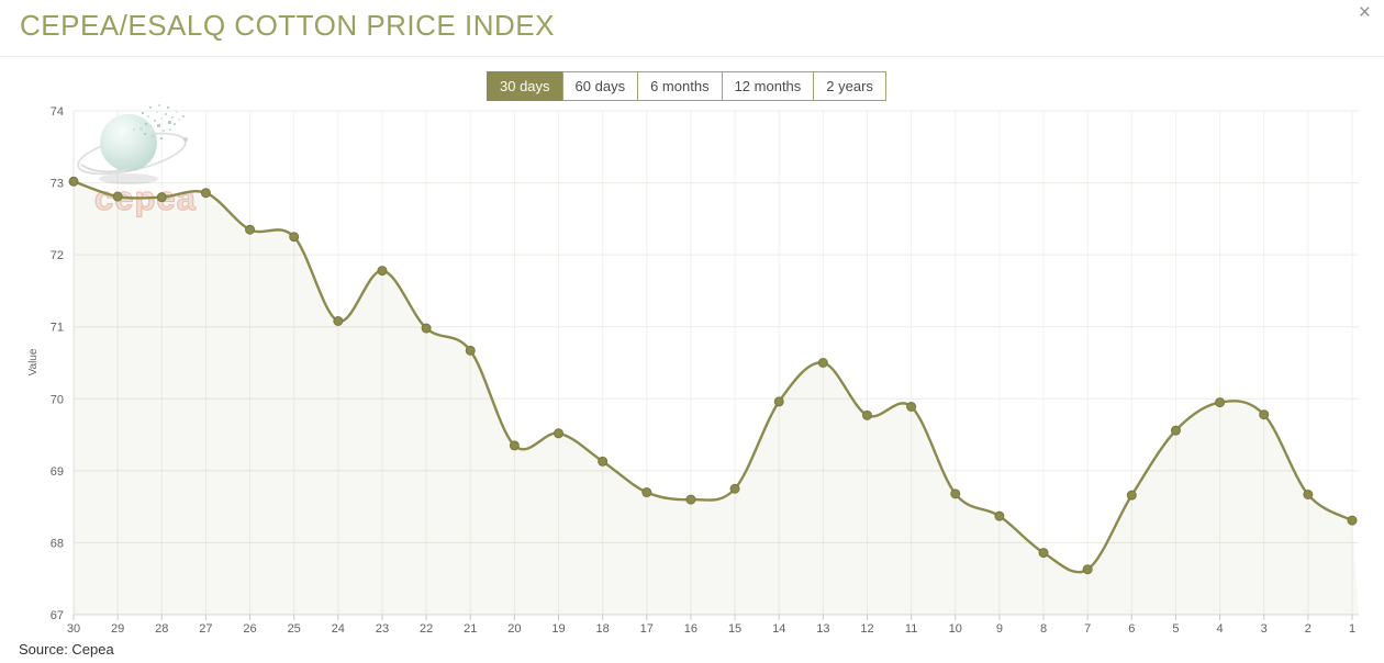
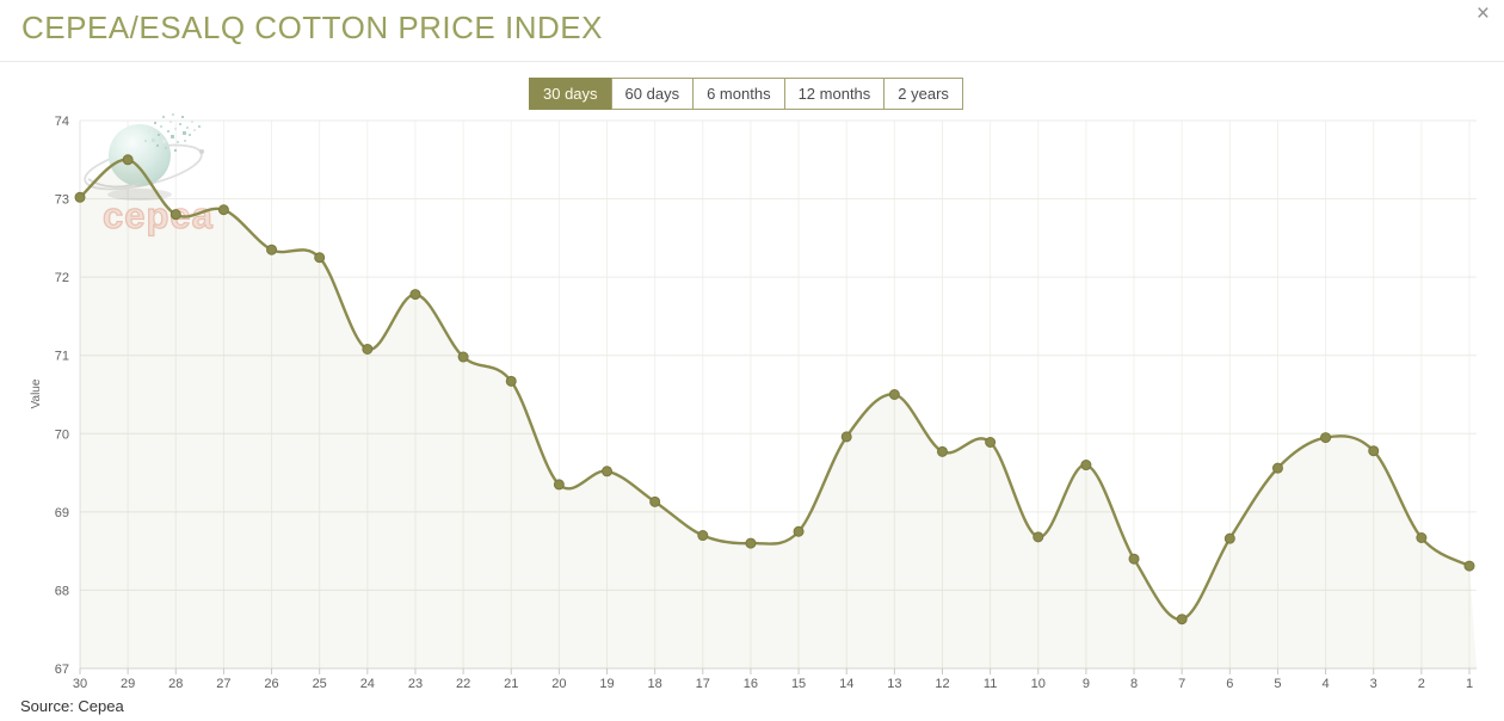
29: 72.8 -> 73.5
9: 68.4 -> 69.6
8: 67.9 -> 68.4
